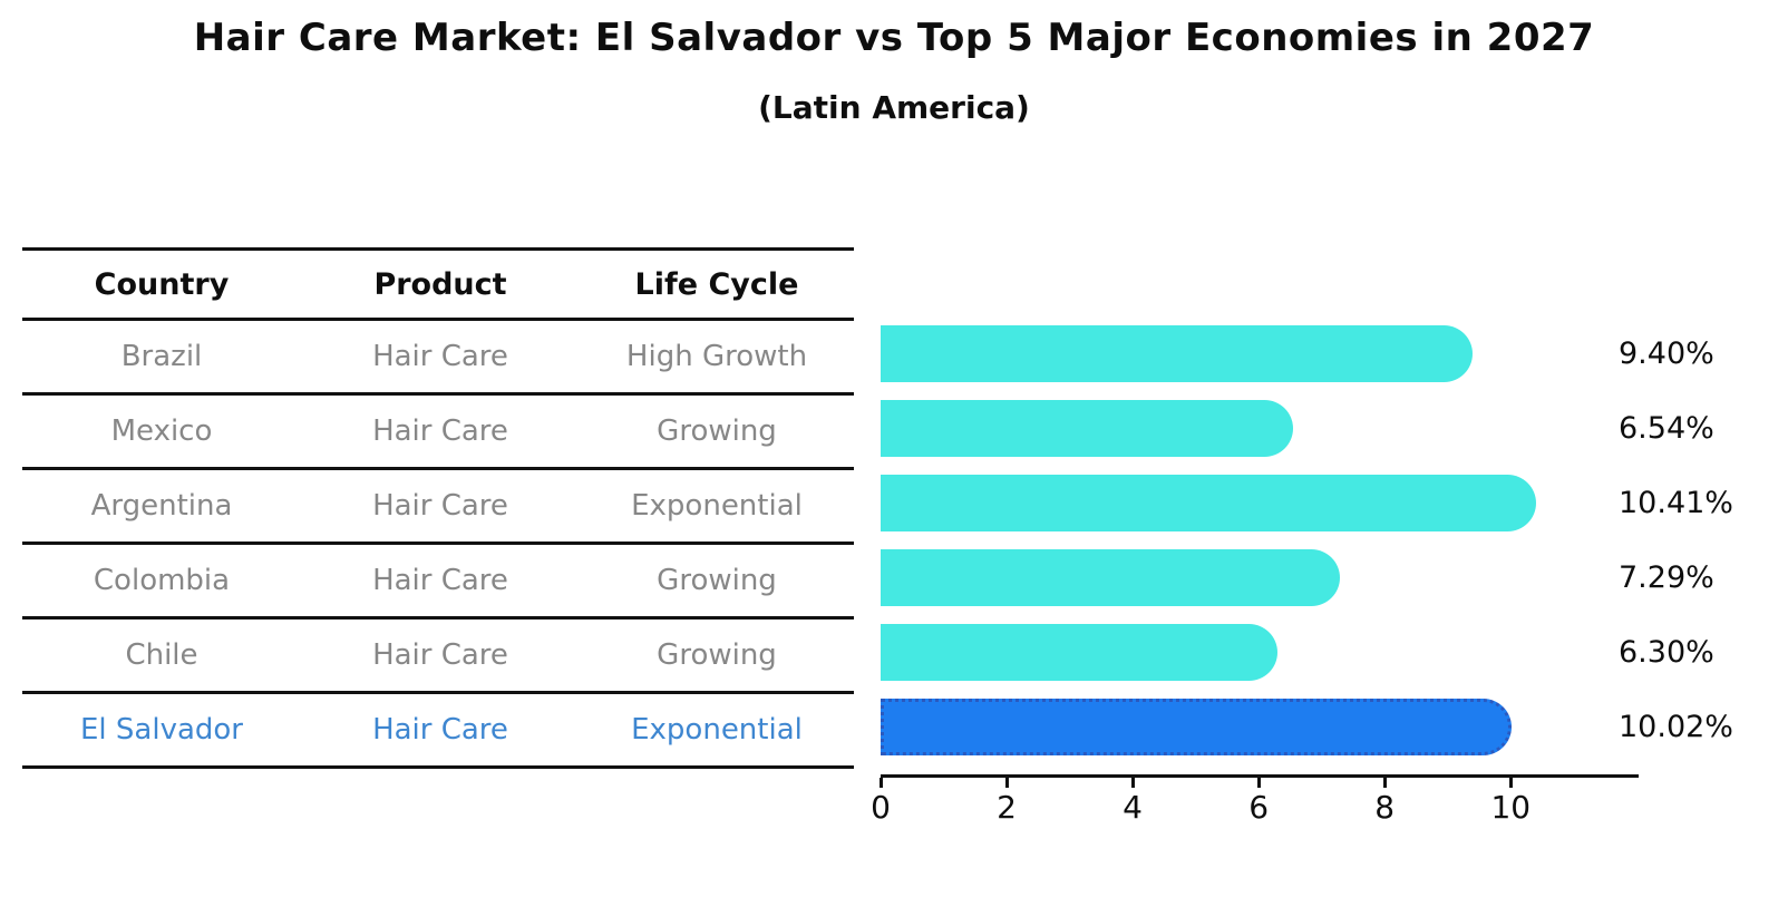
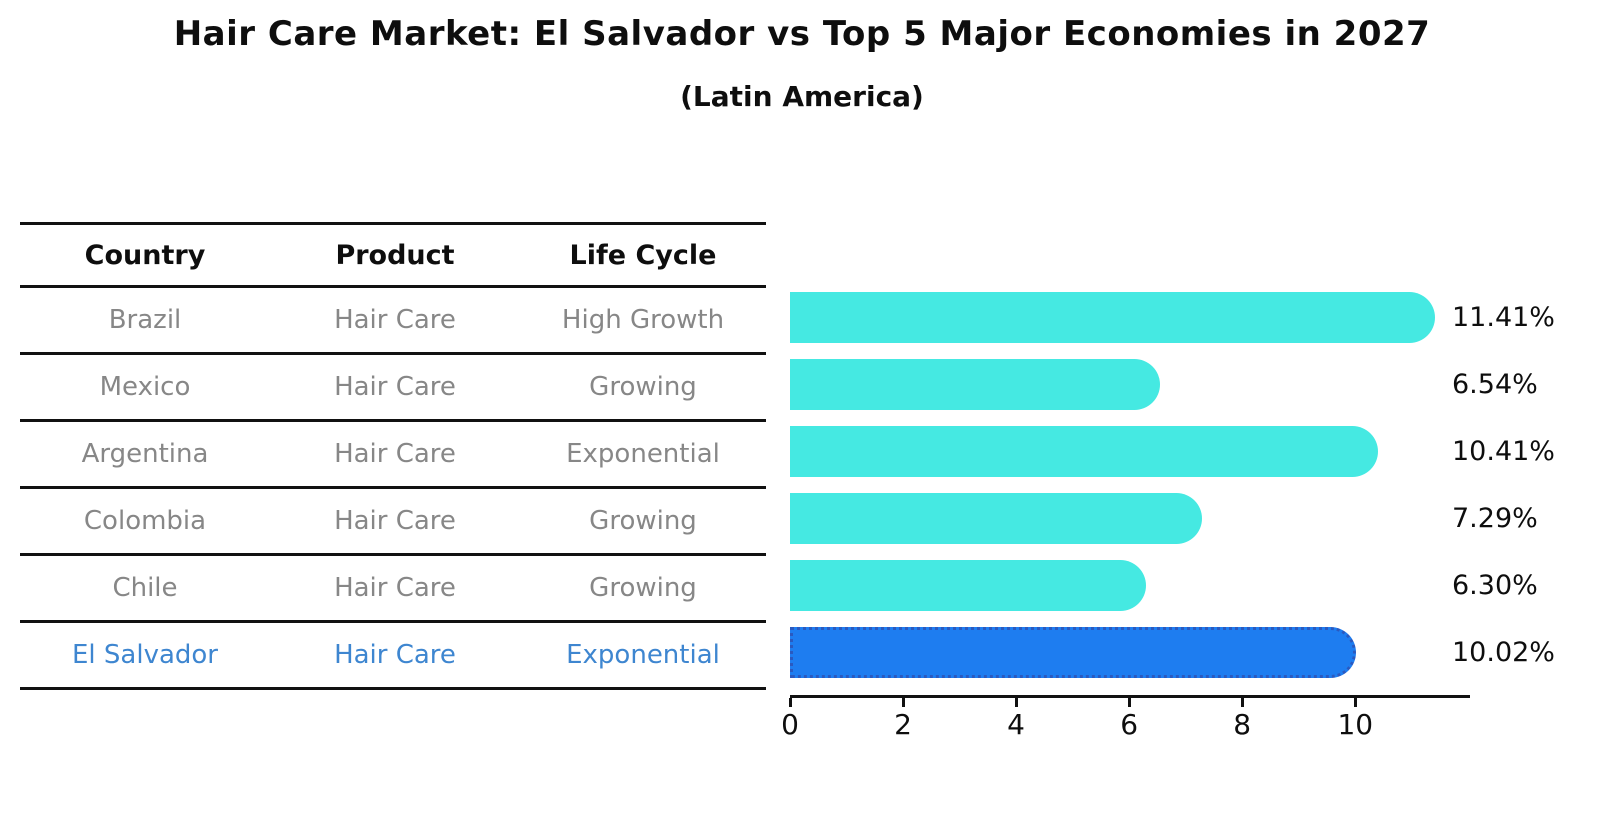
Brazil: 9.40% -> 11.41%
